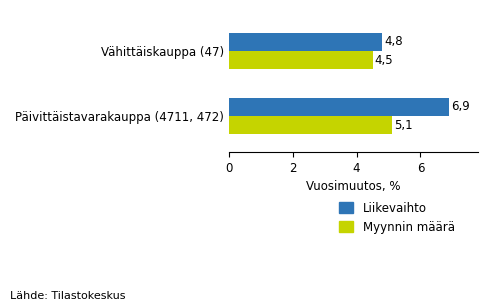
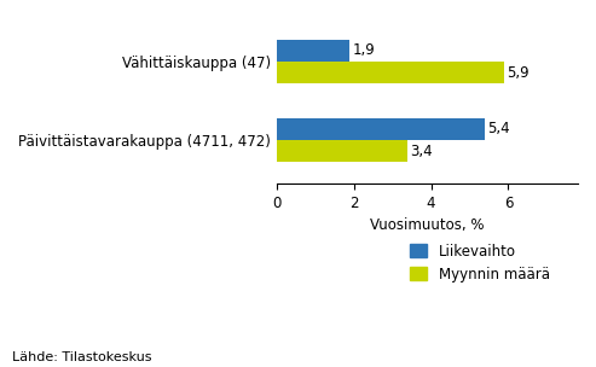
Liikevaihto/Vähittäiskauppa (47): 4,8 -> 1,9
Myynnin määrä/Vähittäiskauppa (47): 4,5 -> 5,9
Liikevaihto/Päivittäistavarakauppa (4711, 472): 6,9 -> 5,4
Myynnin määrä/Päivittäistavarakauppa (4711, 472): 5,1 -> 3,4
